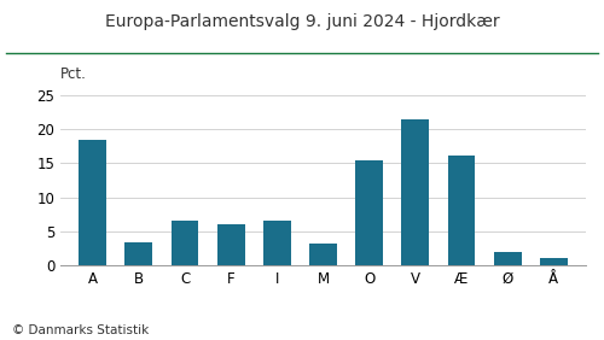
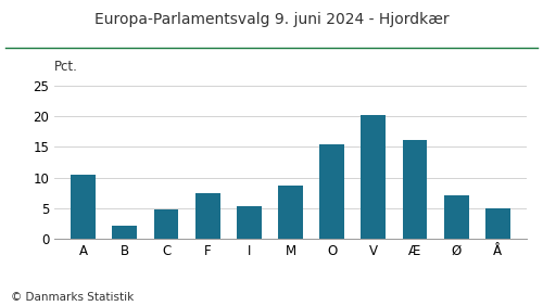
A: 18.5 -> 10.4
B: 3.4 -> 2.2
C: 6.5 -> 4.8
F: 6.1 -> 7.4
I: 6.5 -> 5.4
M: 3.2 -> 8.6
V: 21.5 -> 20.2
Ø: 2.0 -> 7.0
Å: 1.0 -> 5.0
